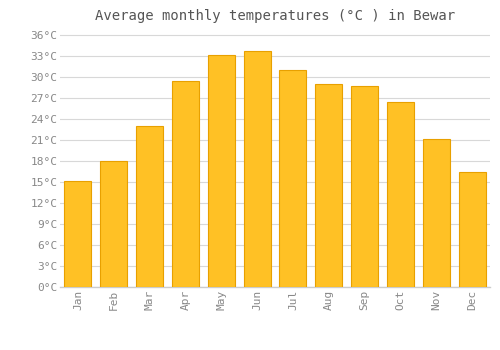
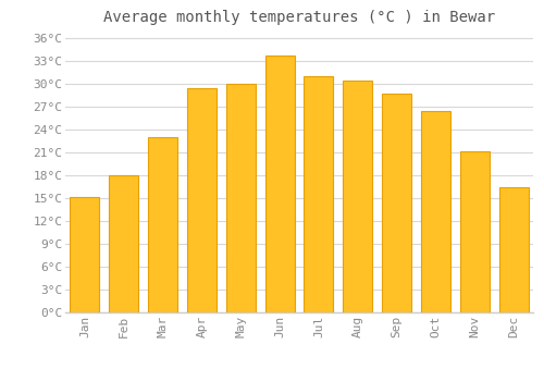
May: 33.2°C -> 30.0°C
Aug: 29.0°C -> 30.4°C
